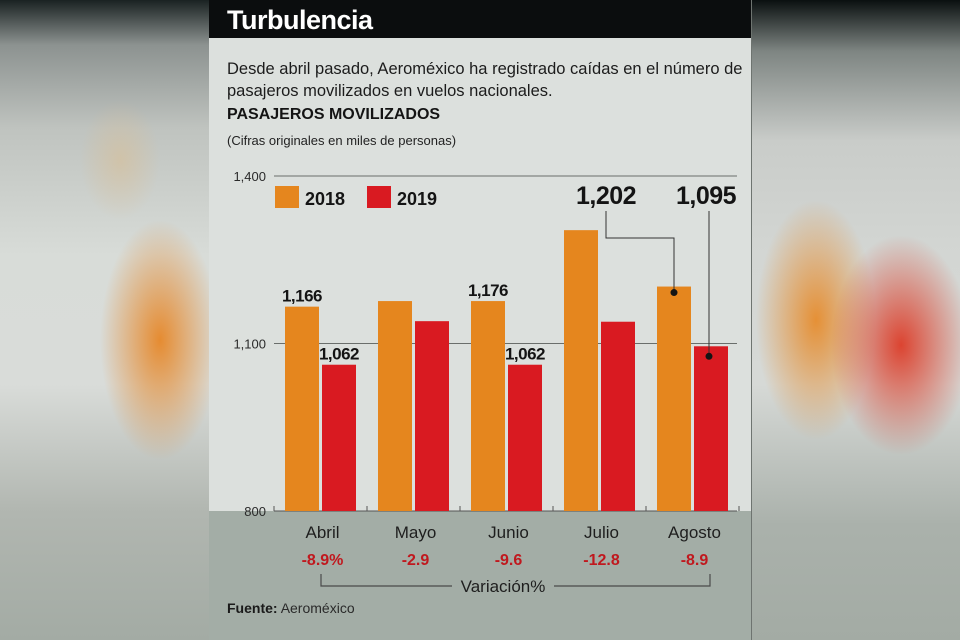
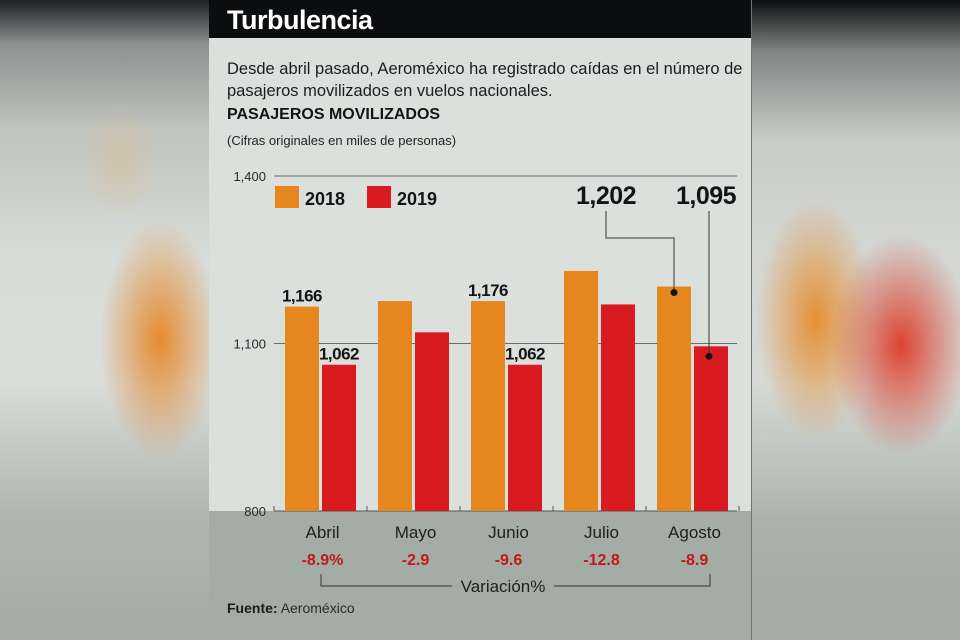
2019/Mayo: 1140 -> 1120
2018/Julio: 1300 -> 1230
2019/Julio: 1140 -> 1170
